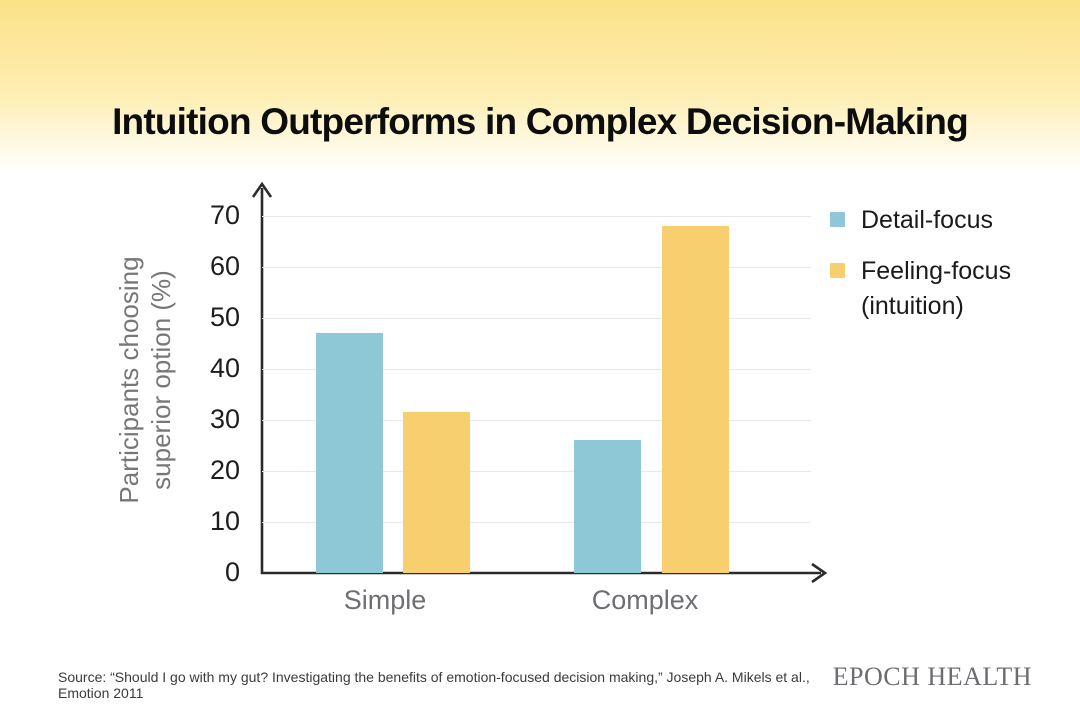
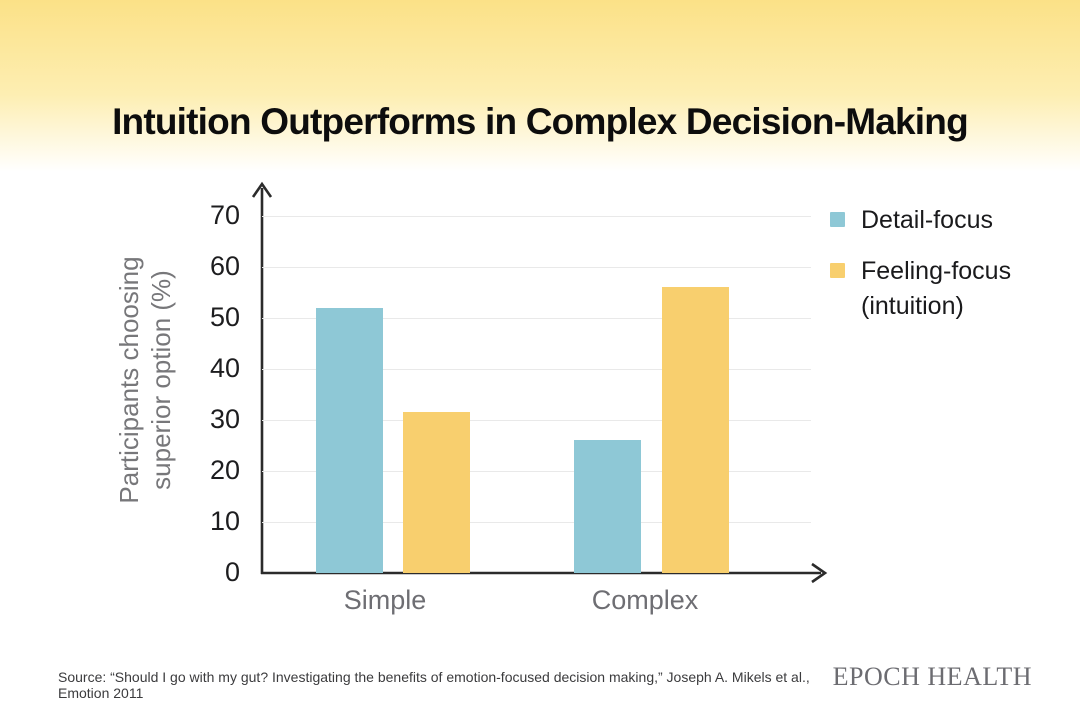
Detail-focus/Simple: 47 -> 52
Feeling-focus (intuition)/Complex: 68 -> 56
